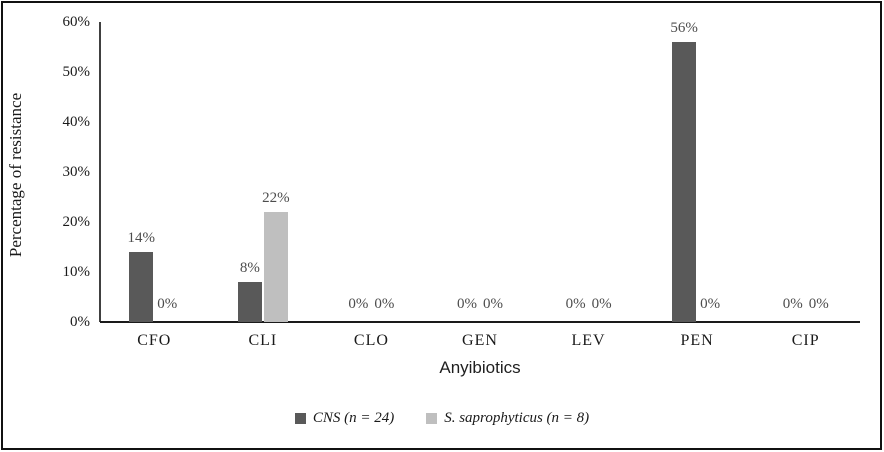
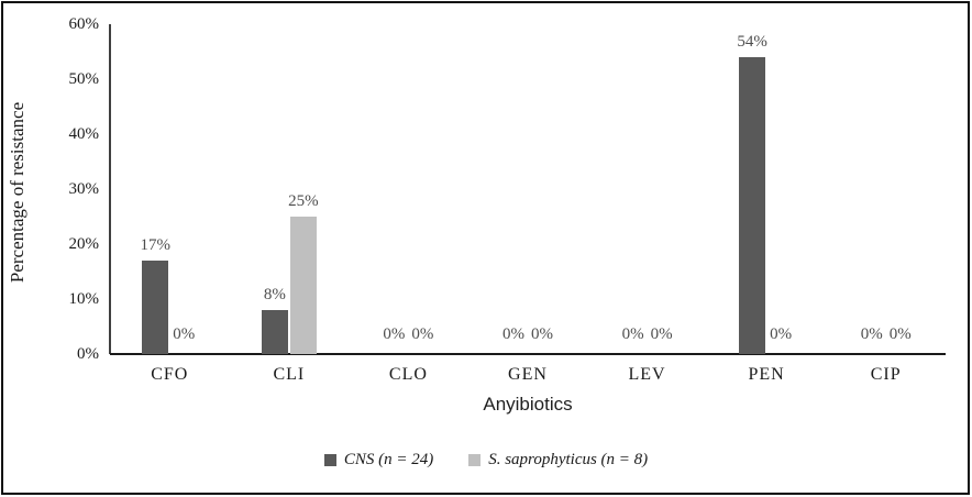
CNS (n = 24)/CFO: 14% -> 17%
S. saprophyticus (n = 8)/CLI: 22% -> 25%
CNS (n = 24)/PEN: 56% -> 54%
